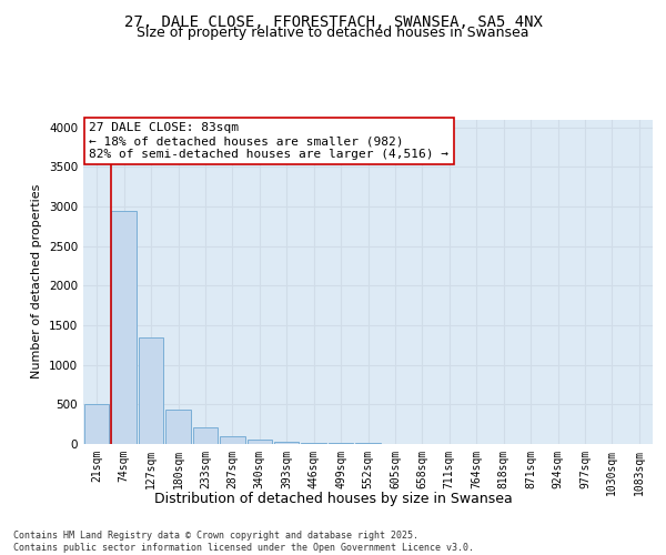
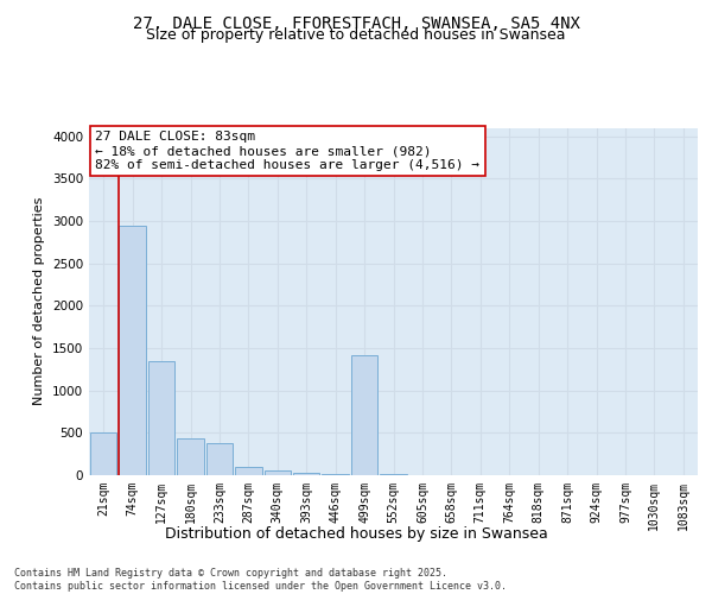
233sqm: 220 -> 380
499sqm: 10 -> 1420
